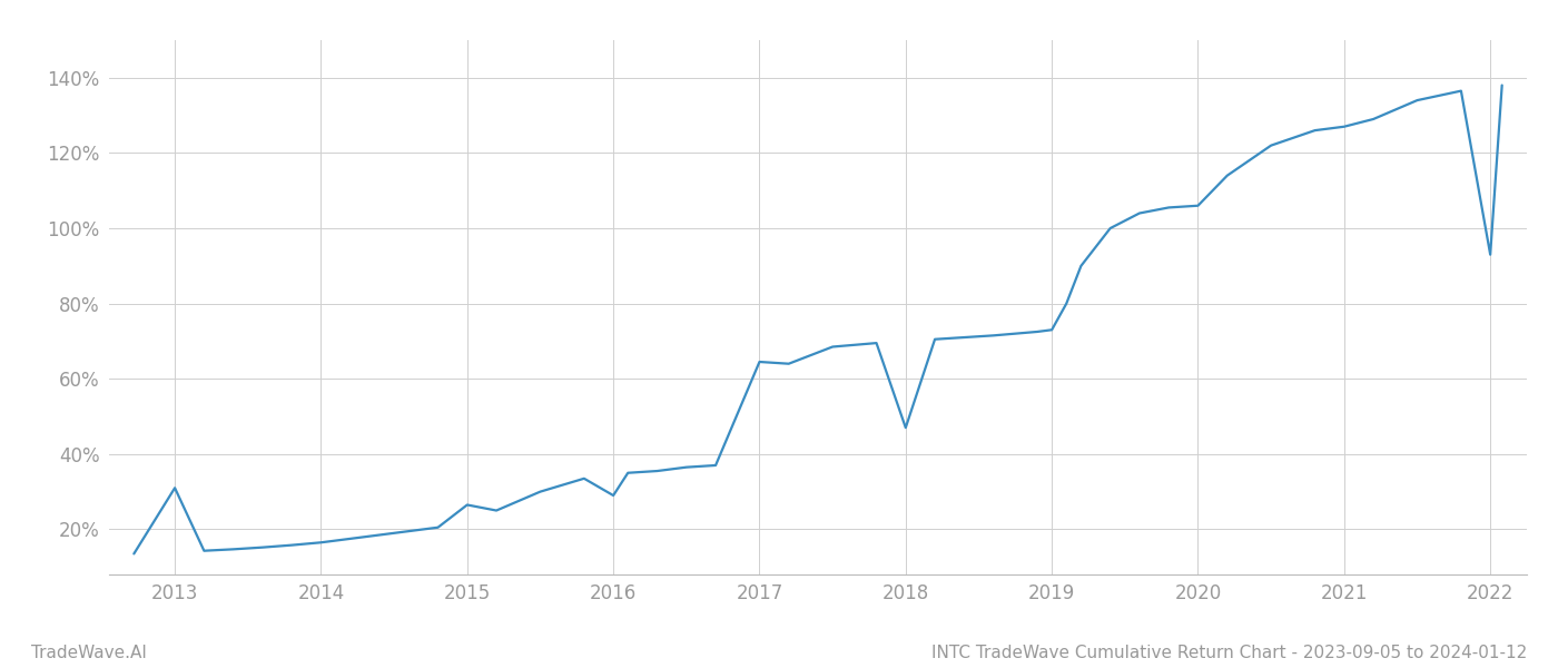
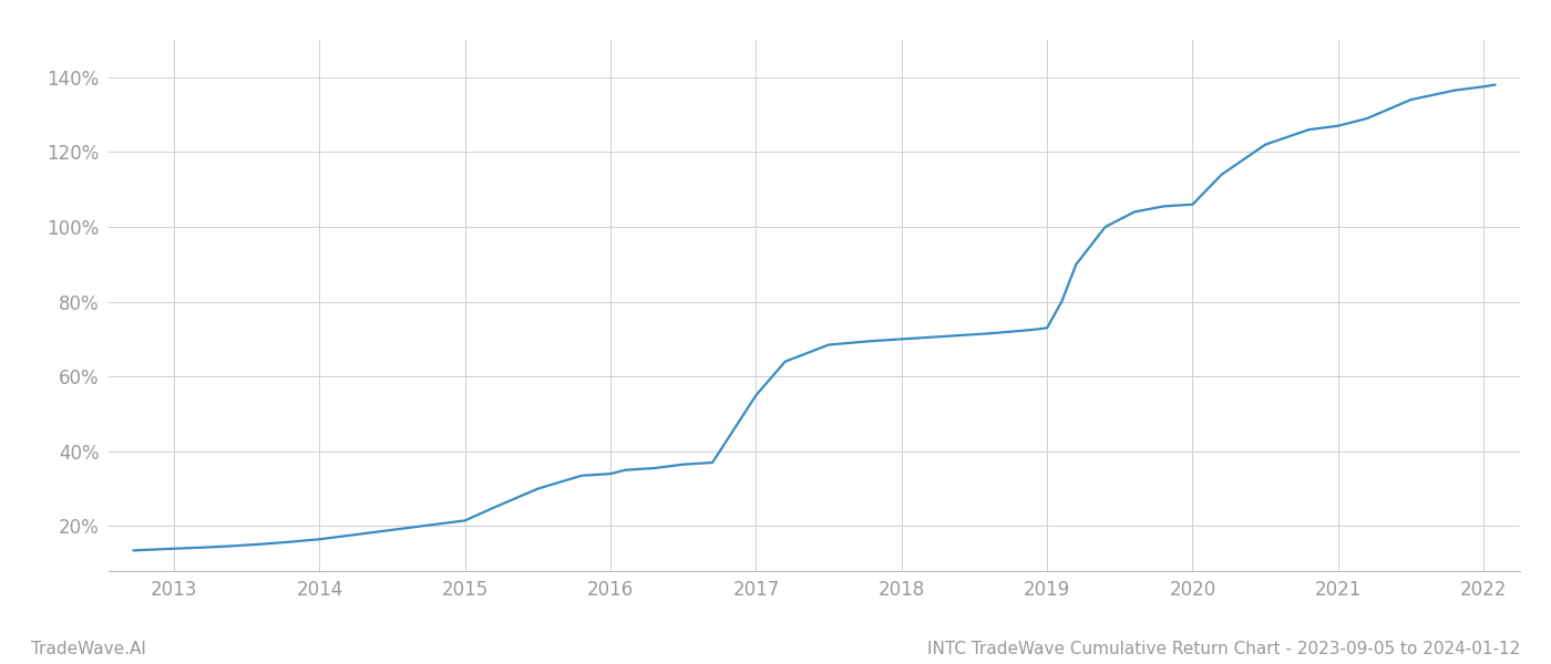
2013: 31.0% -> 14.0%
2015: 26.5% -> 21.5%
2016: 29.0% -> 34.0%
2017: 64.5% -> 55.0%
2018: 47.0% -> 70.0%
2022: 93.0% -> 137.5%
